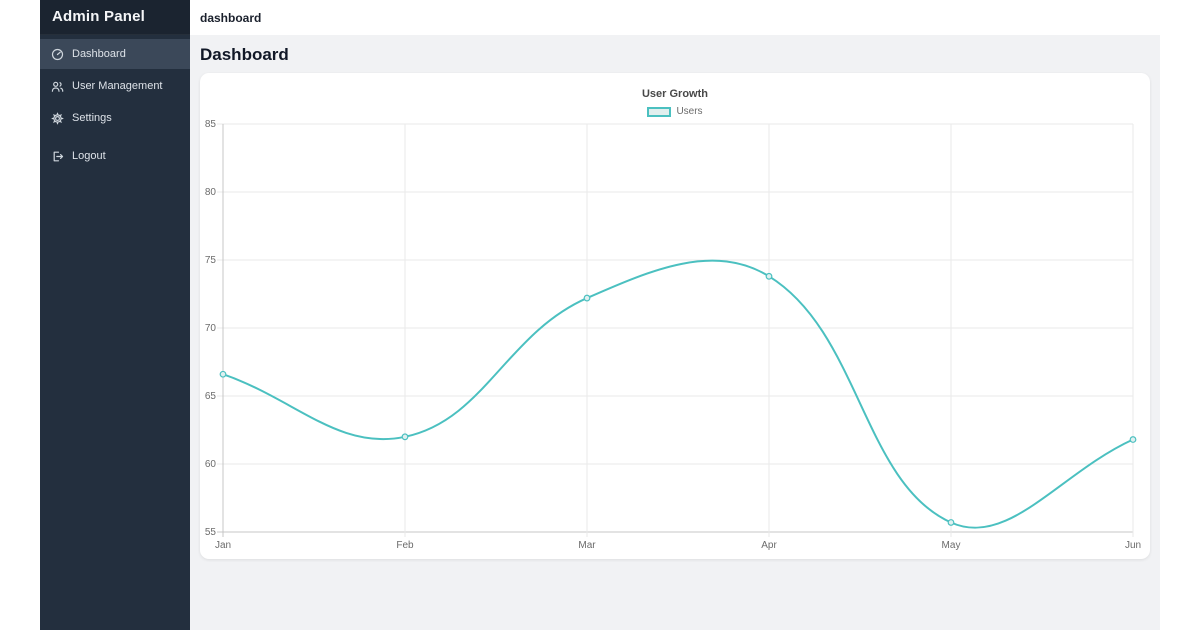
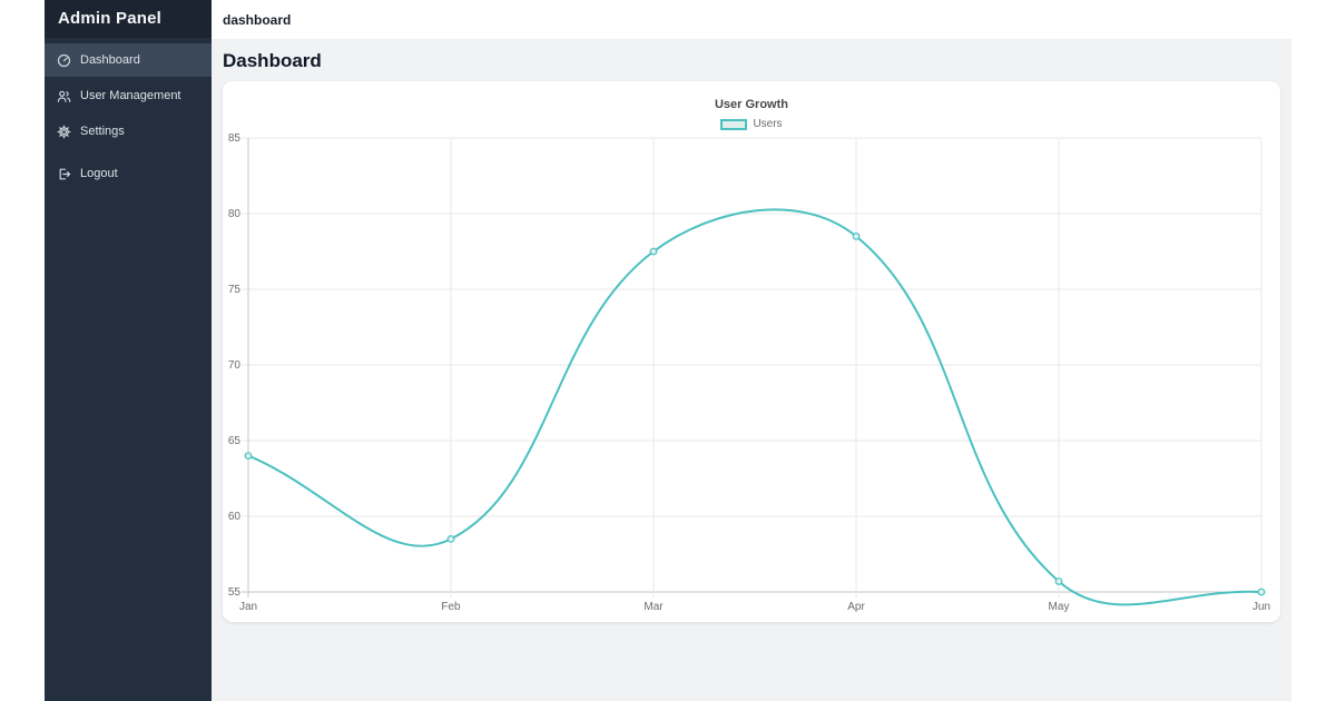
Jan: 66.6 -> 64.0
Feb: 62.0 -> 58.5
Mar: 72.2 -> 77.5
Apr: 73.8 -> 78.5
Jun: 61.8 -> 55.0
